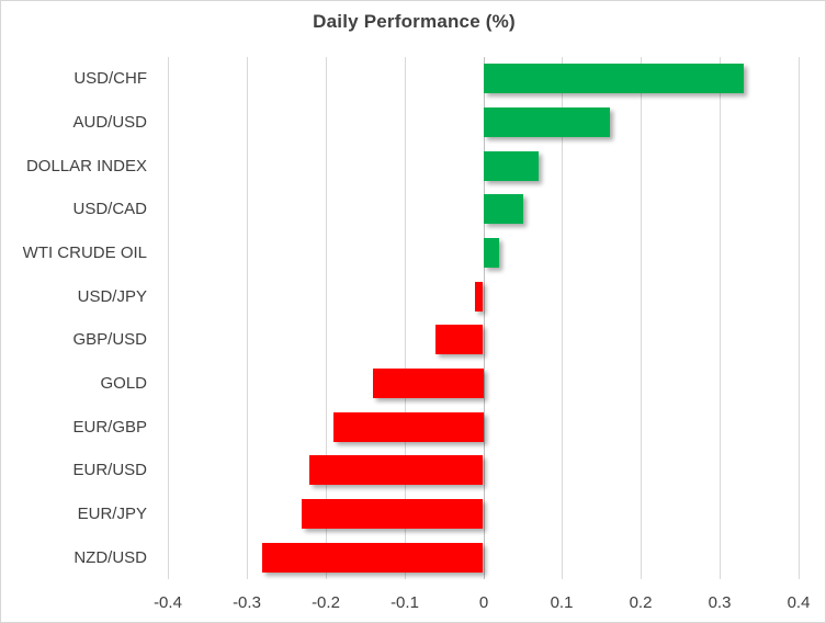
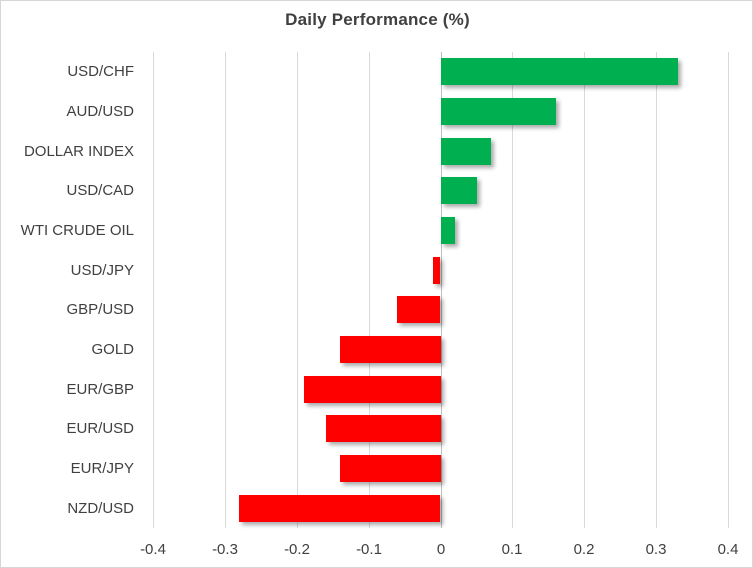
EUR/USD: -0.22 -> -0.16
EUR/JPY: -0.23 -> -0.14
